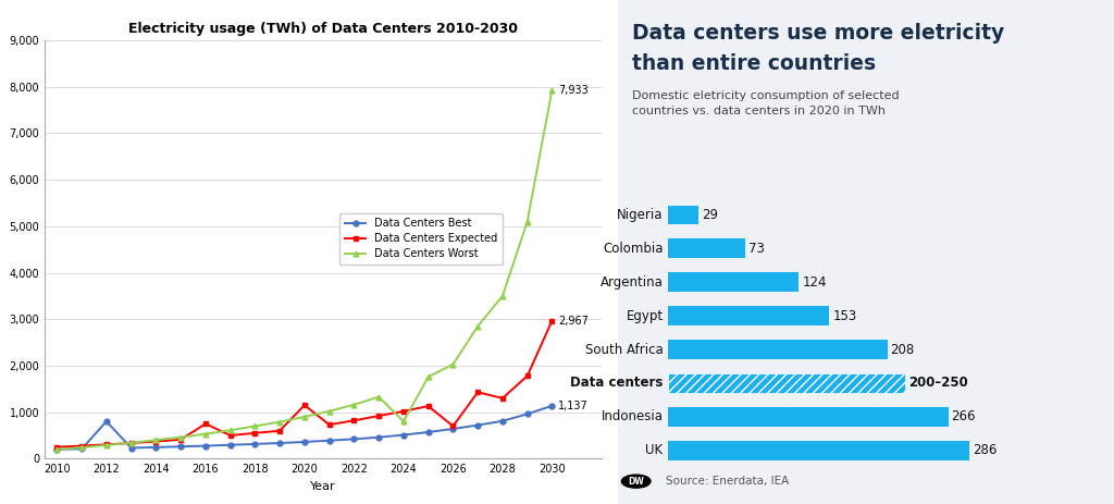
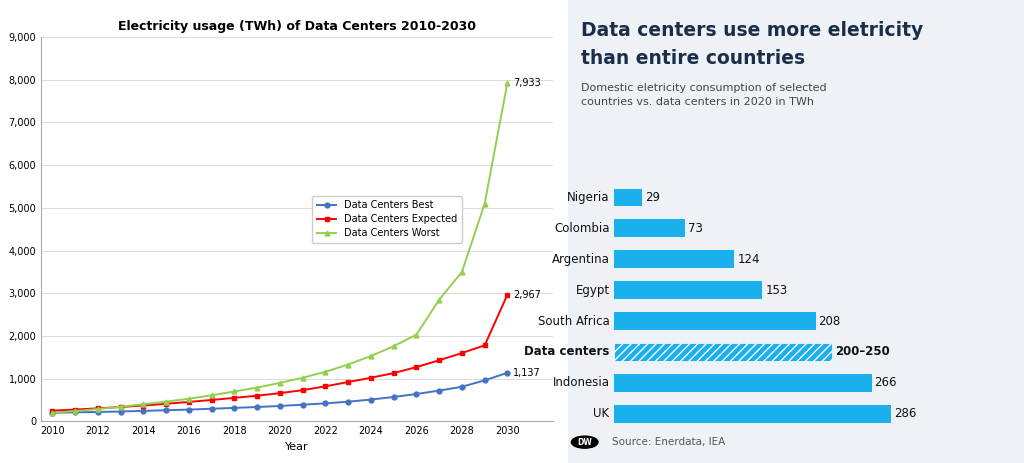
Electricity usage (TWh) of Data Centers 2010-2030/Data Centers Best/2012: 800 -> 220
Electricity usage (TWh) of Data Centers 2010-2030/Data Centers Expected/2016: 750 -> 460
Electricity usage (TWh) of Data Centers 2010-2030/Data Centers Expected/2020: 1,150 -> 660
Electricity usage (TWh) of Data Centers 2010-2030/Data Centers Worst/2024: 800 -> 1,530
Electricity usage (TWh) of Data Centers 2010-2030/Data Centers Expected/2026: 700 -> 1,270
Electricity usage (TWh) of Data Centers 2010-2030/Data Centers Expected/2028: 1,300 -> 1,600
